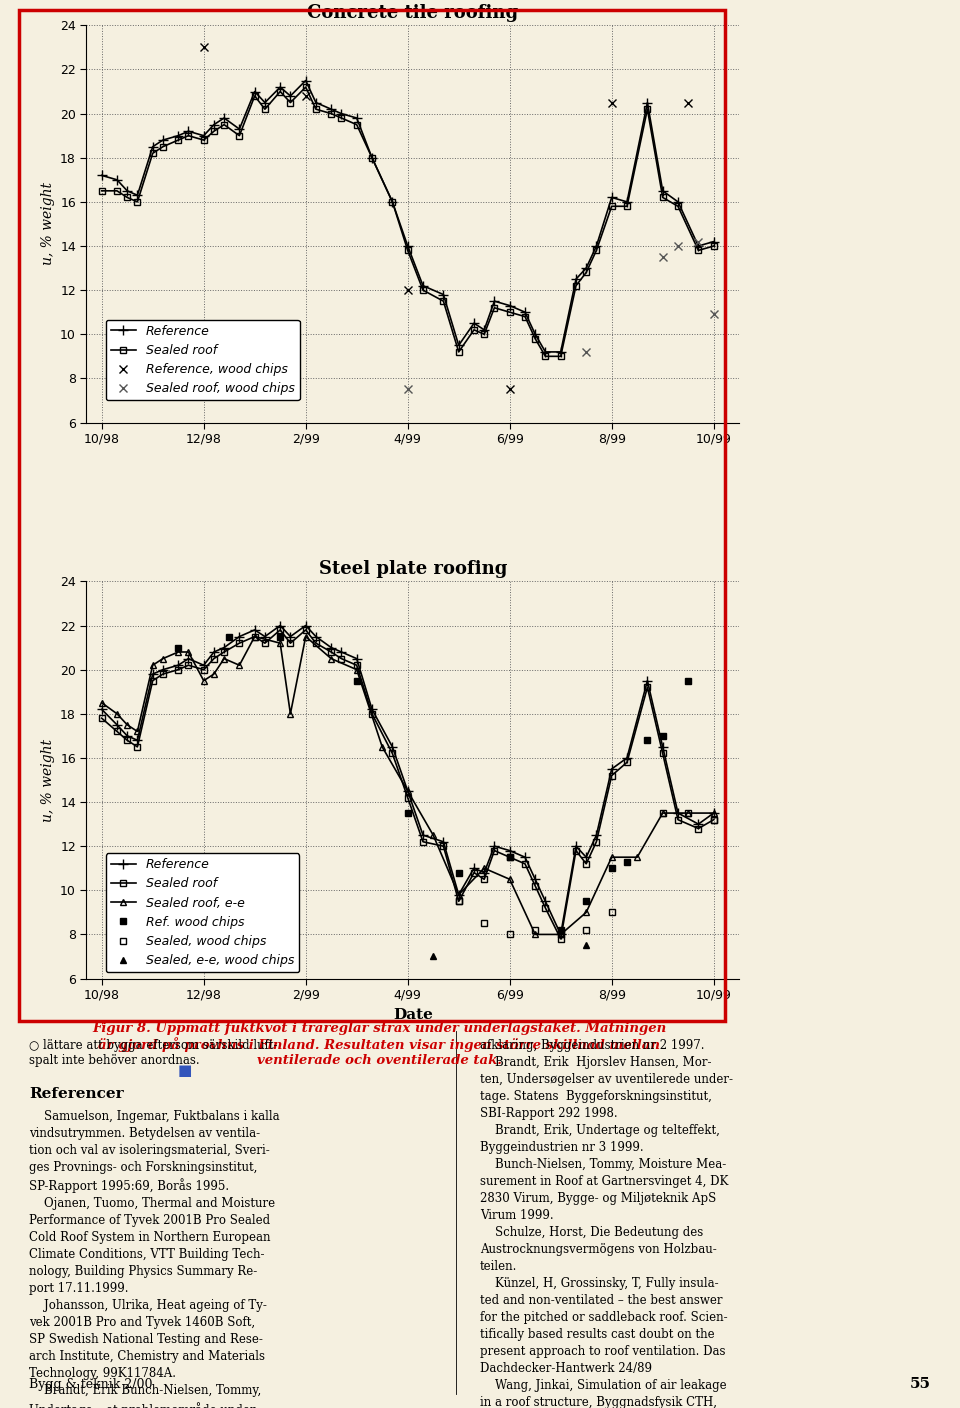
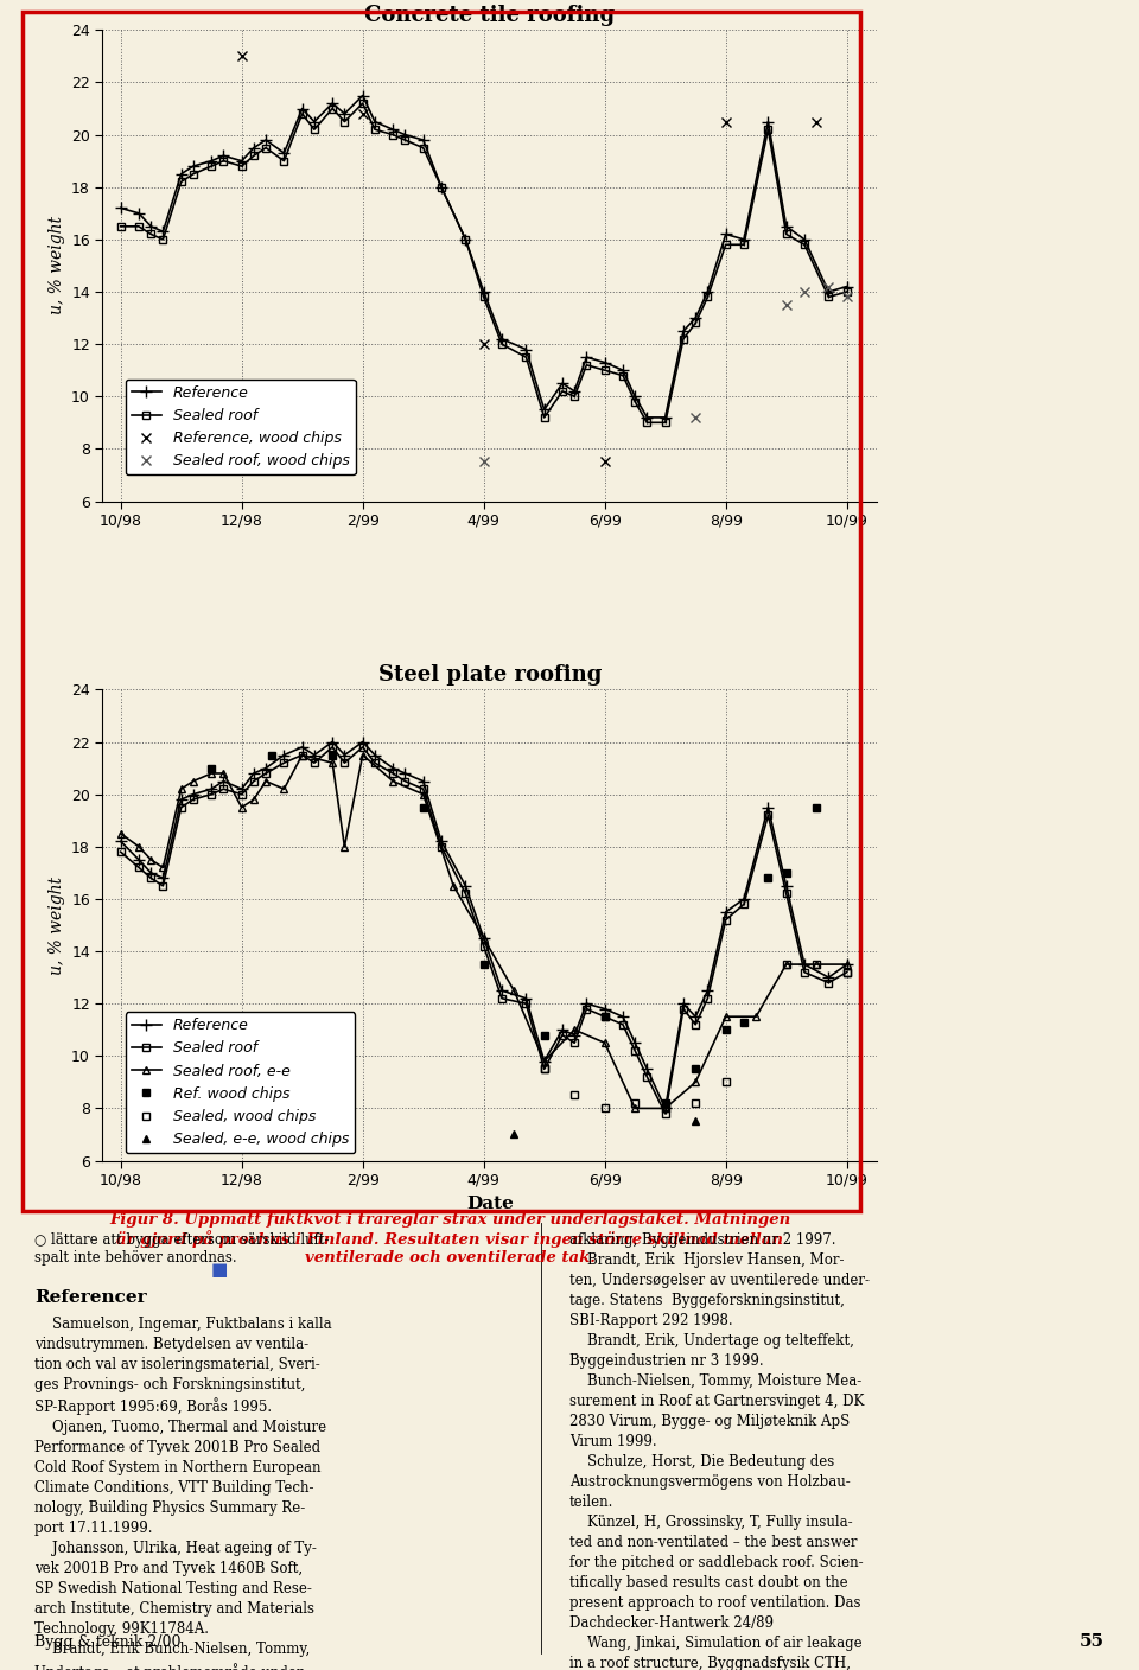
Concrete tile roofing/Sealed roof, wood chips/10/99: 10.9 -> 13.8
